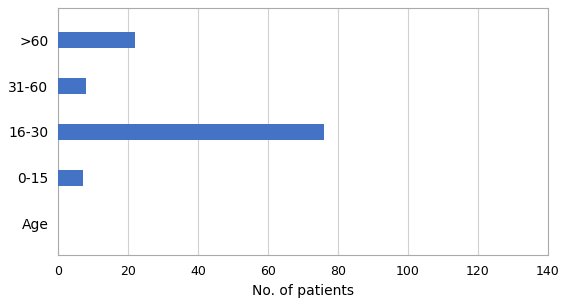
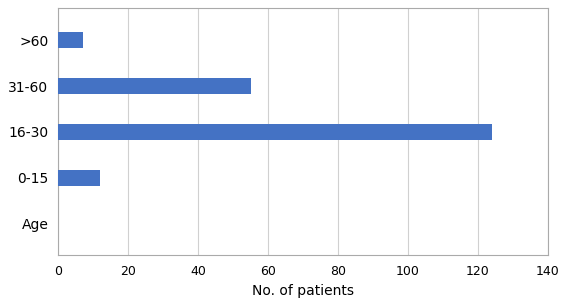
>60: 22 -> 7
31-60: 8 -> 55
16-30: 76 -> 124
0-15: 7 -> 12
